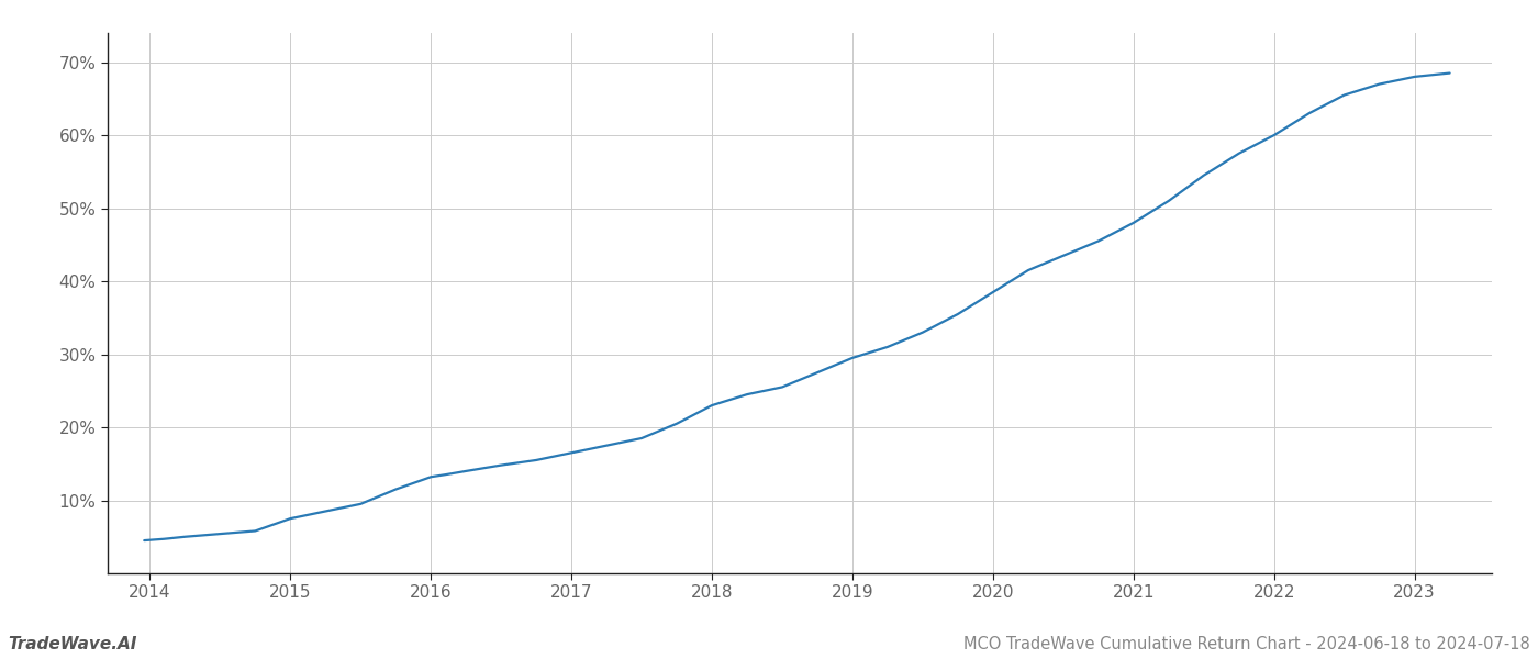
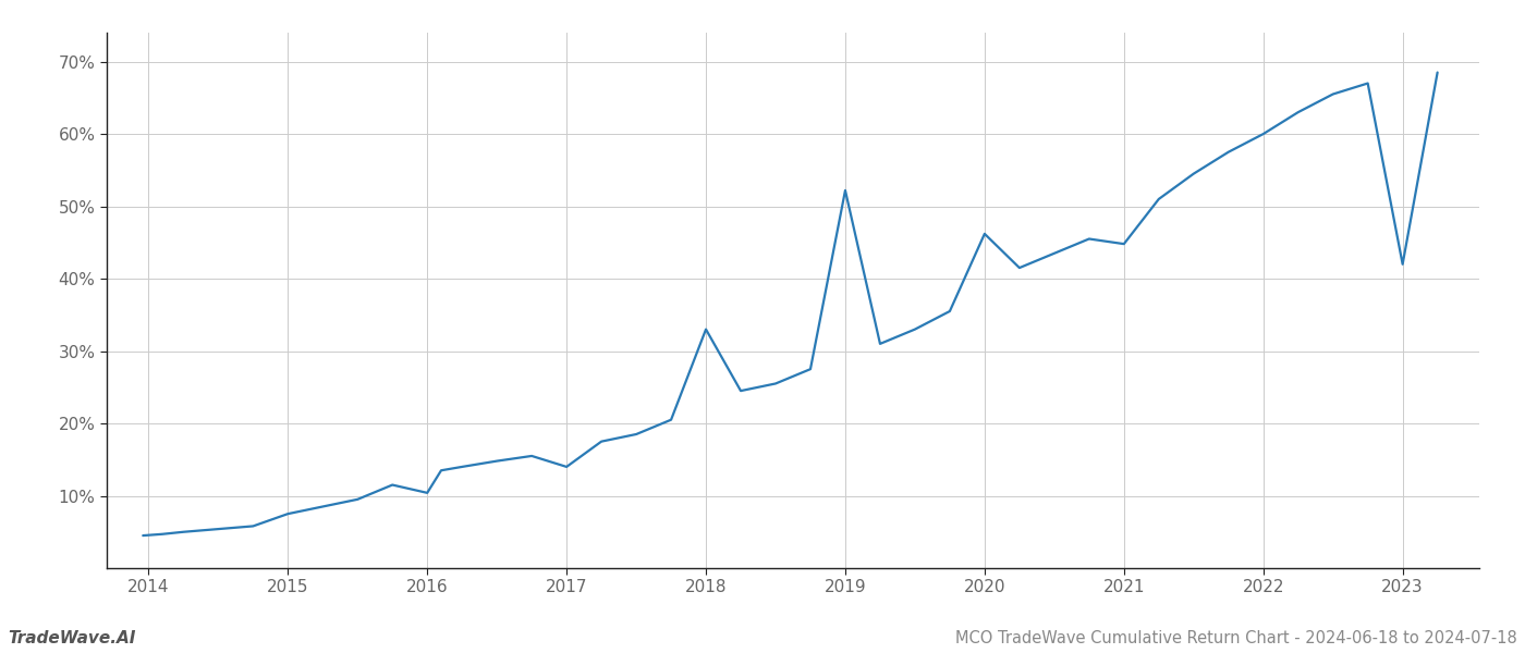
2016: 13.2% -> 10.4%
2017: 16.5% -> 14.0%
2018: 23.0% -> 33.0%
2019: 29.5% -> 52.2%
2020: 38.5% -> 46.2%
2021: 48.0% -> 44.8%
2023: 68.0% -> 42.0%
